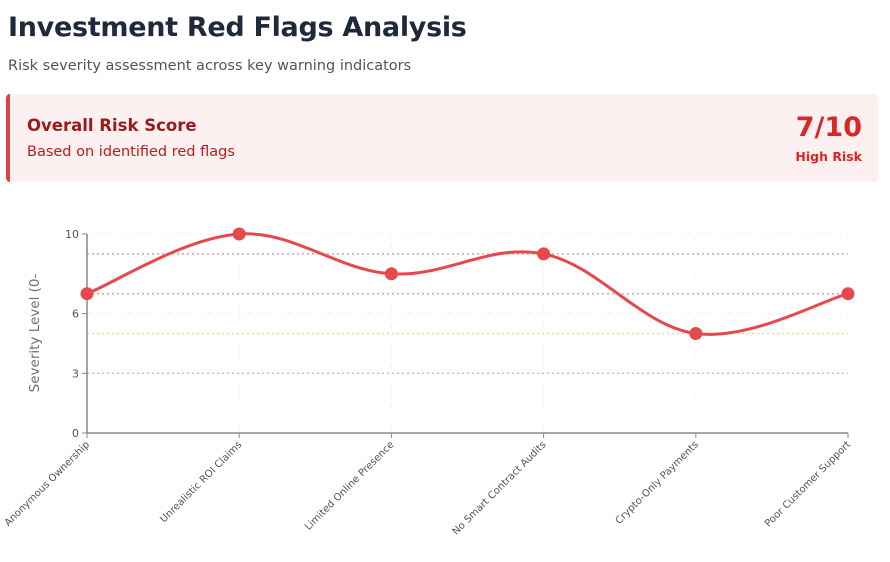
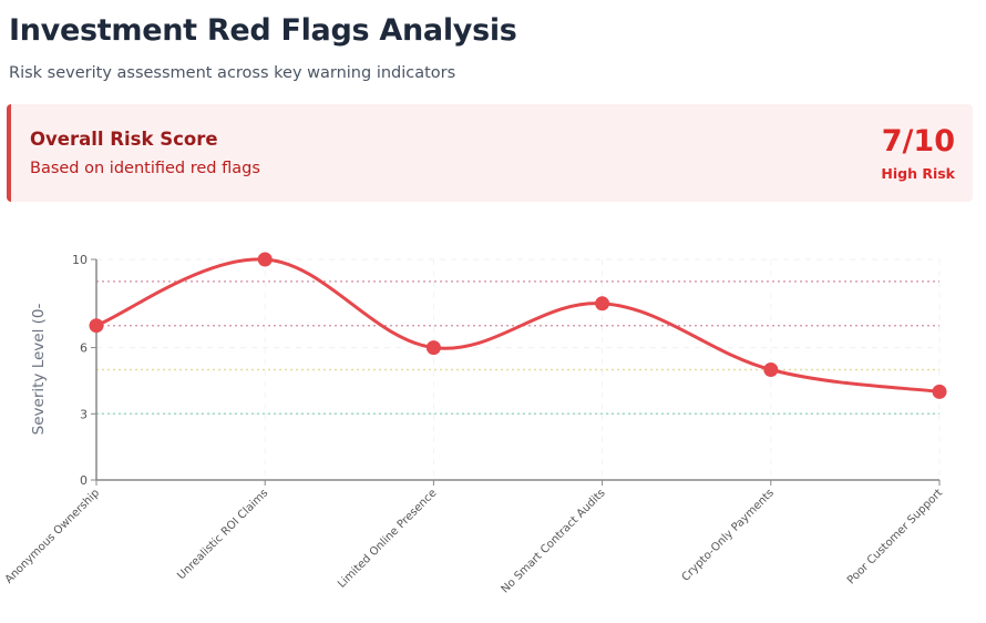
Limited Online Presence: 8 -> 6
No Smart Contract Audits: 9 -> 8
Poor Customer Support: 7 -> 4
